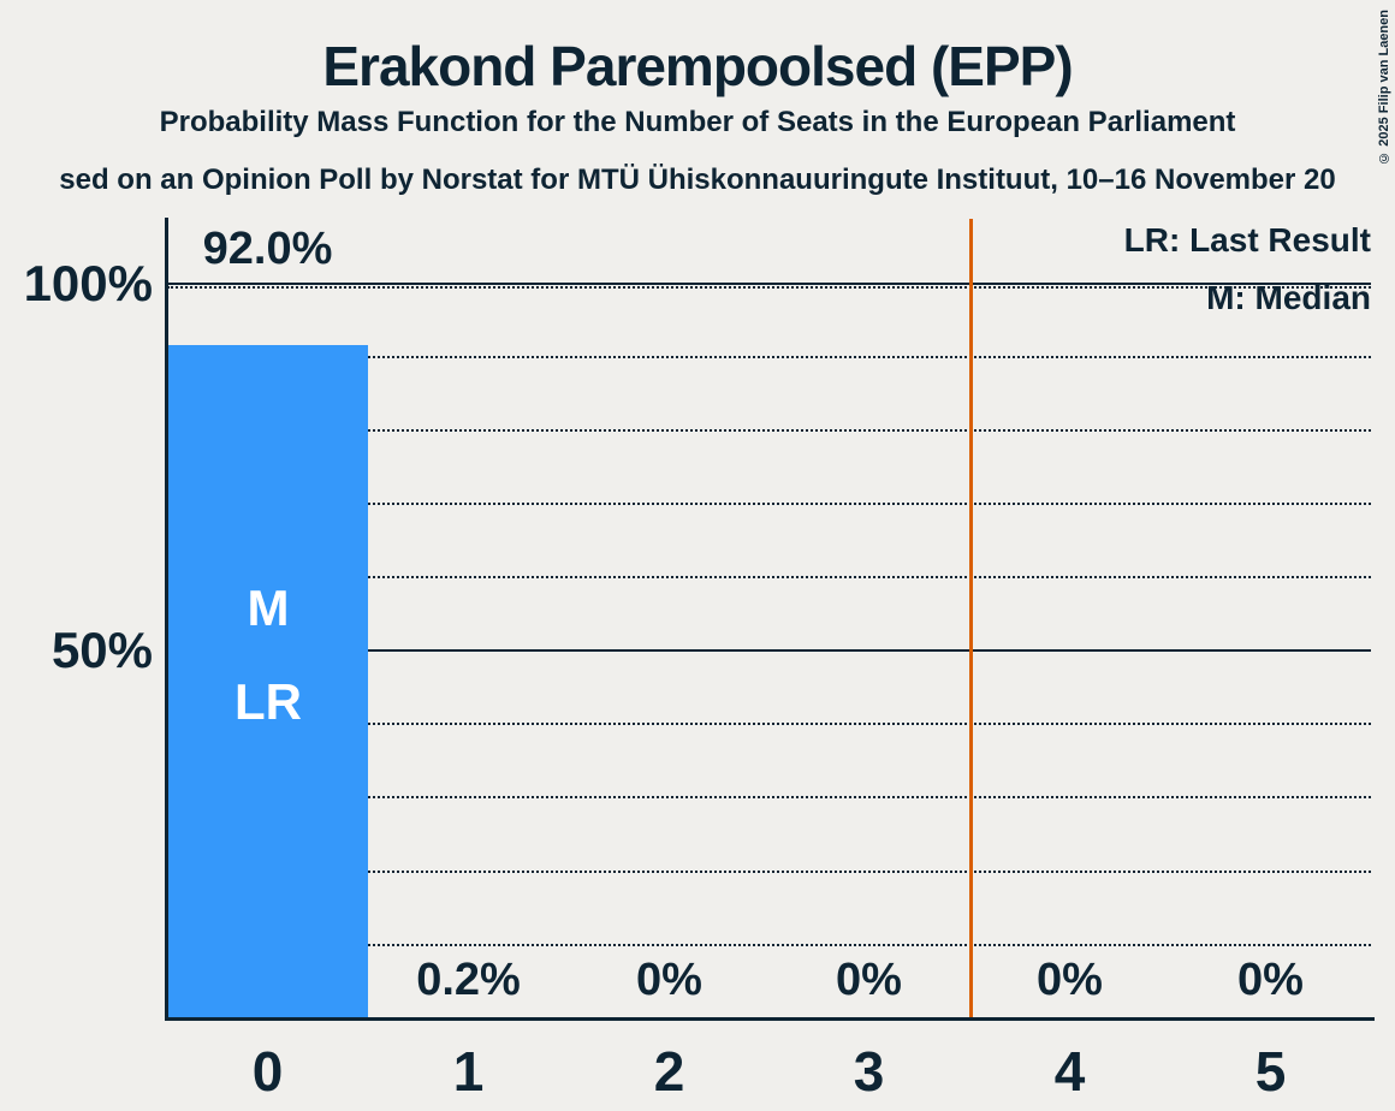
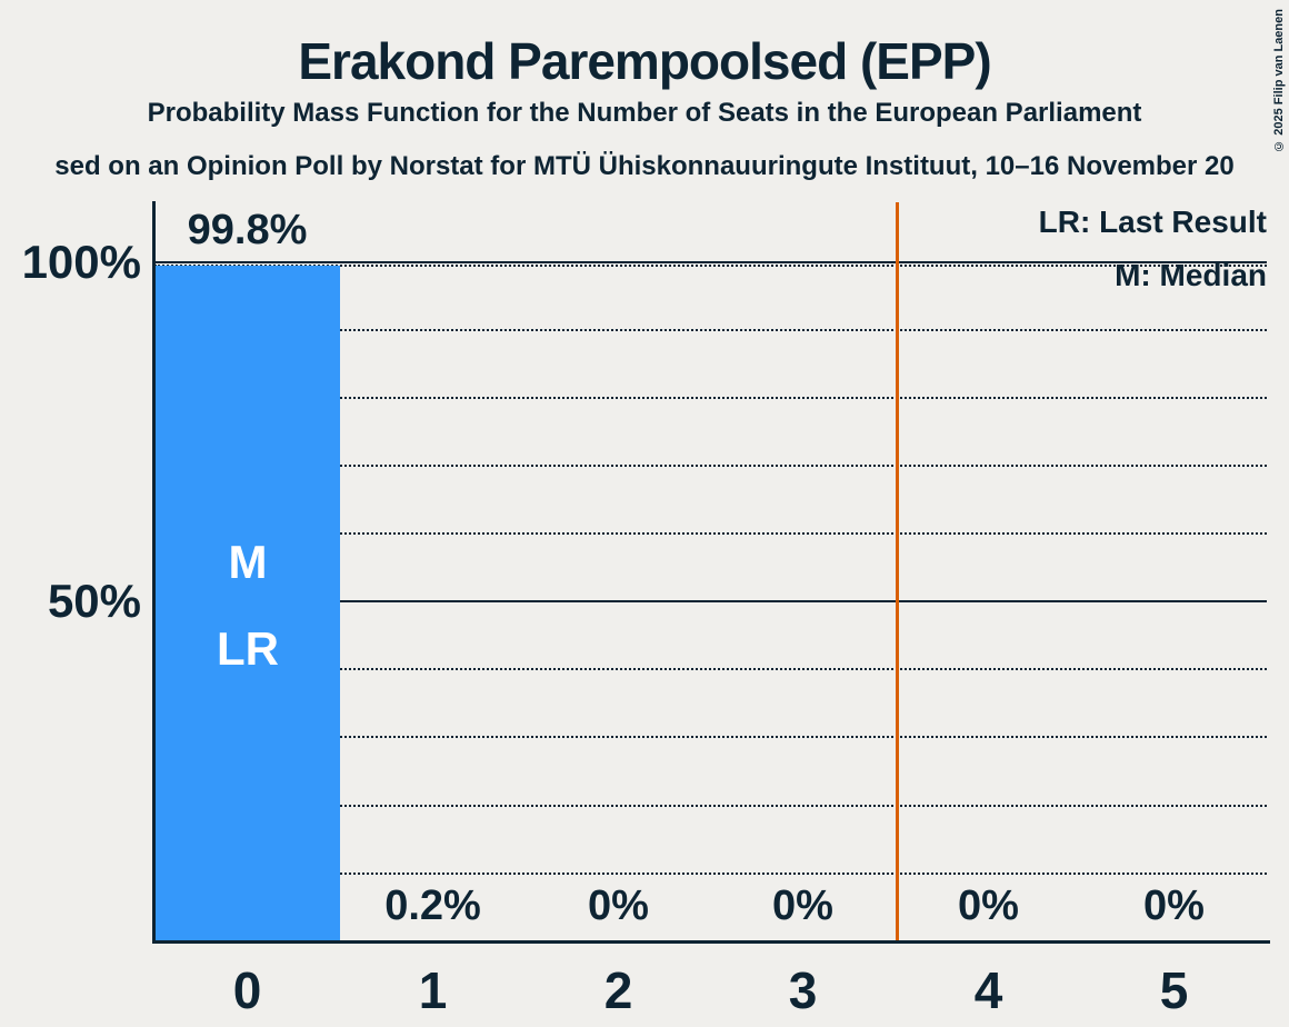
0: 92.0% -> 99.8%
